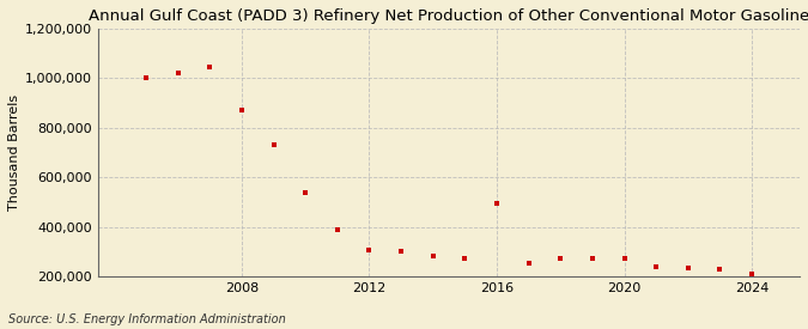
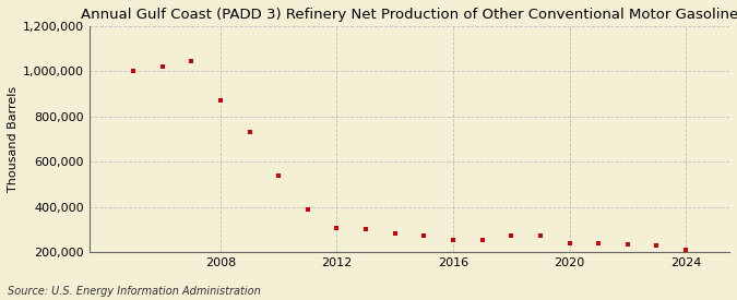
2016: 495,000 -> 255,000
2020: 275,000 -> 240,000
